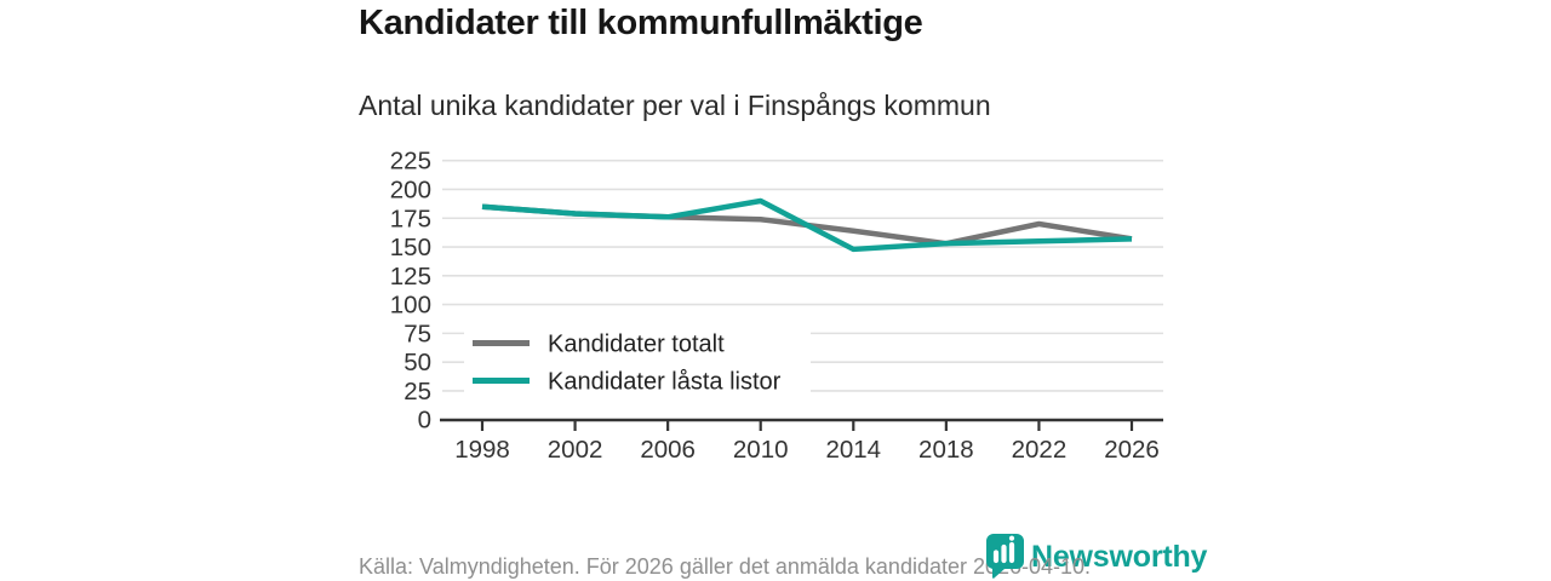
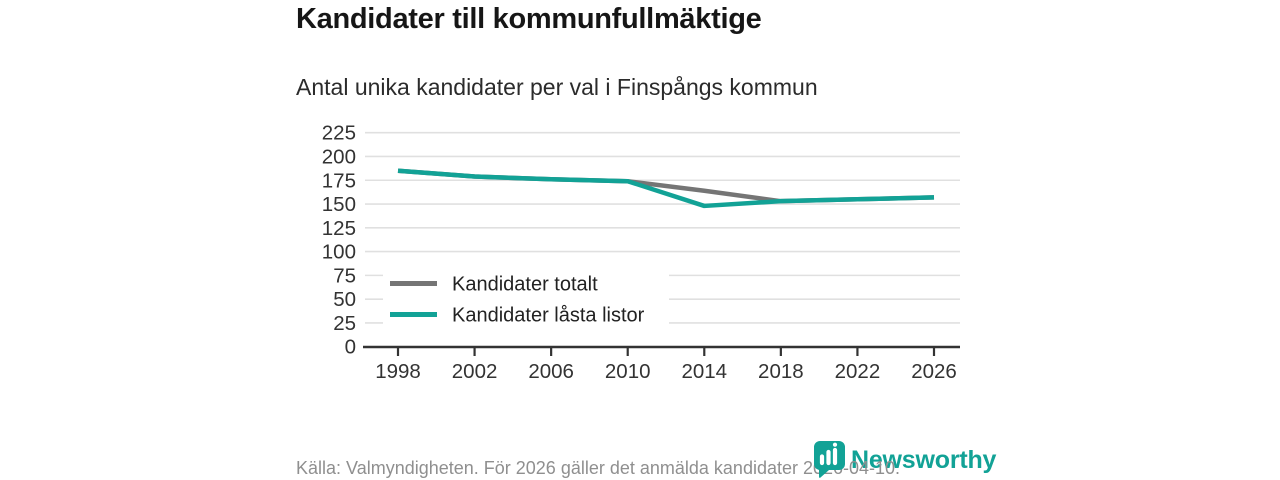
Kandidater låsta listor/2010: 190 -> 170
Kandidater totalt/2022: 170 -> 160
